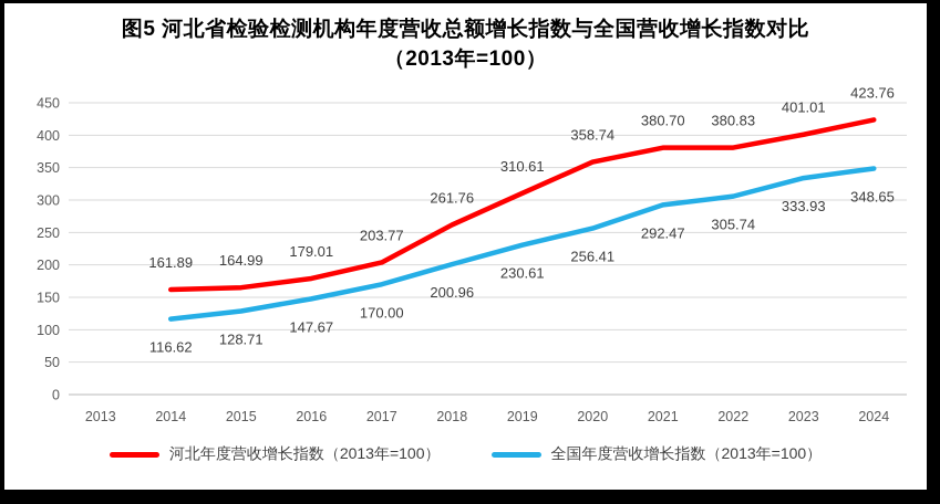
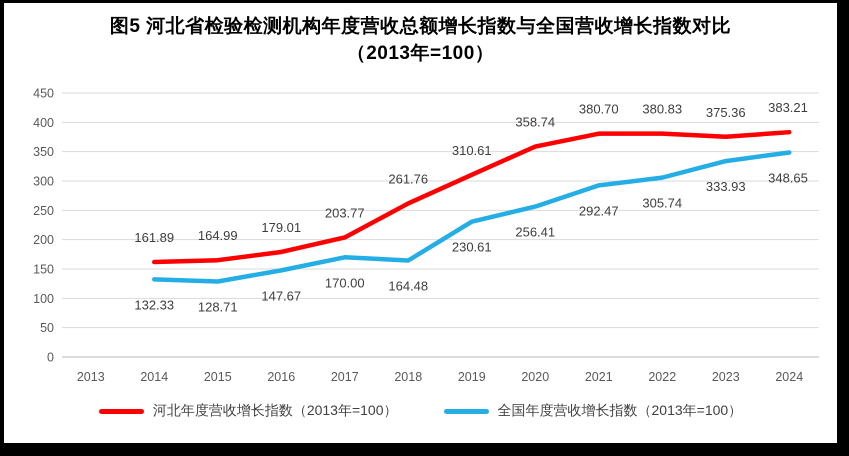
全国年度营收增长指数（2013年=100）/2014: 116.62 -> 132.33
全国年度营收增长指数（2013年=100）/2018: 200.96 -> 164.48
河北年度营收增长指数（2013年=100）/2023: 401.01 -> 375.36
河北年度营收增长指数（2013年=100）/2024: 423.76 -> 383.21
